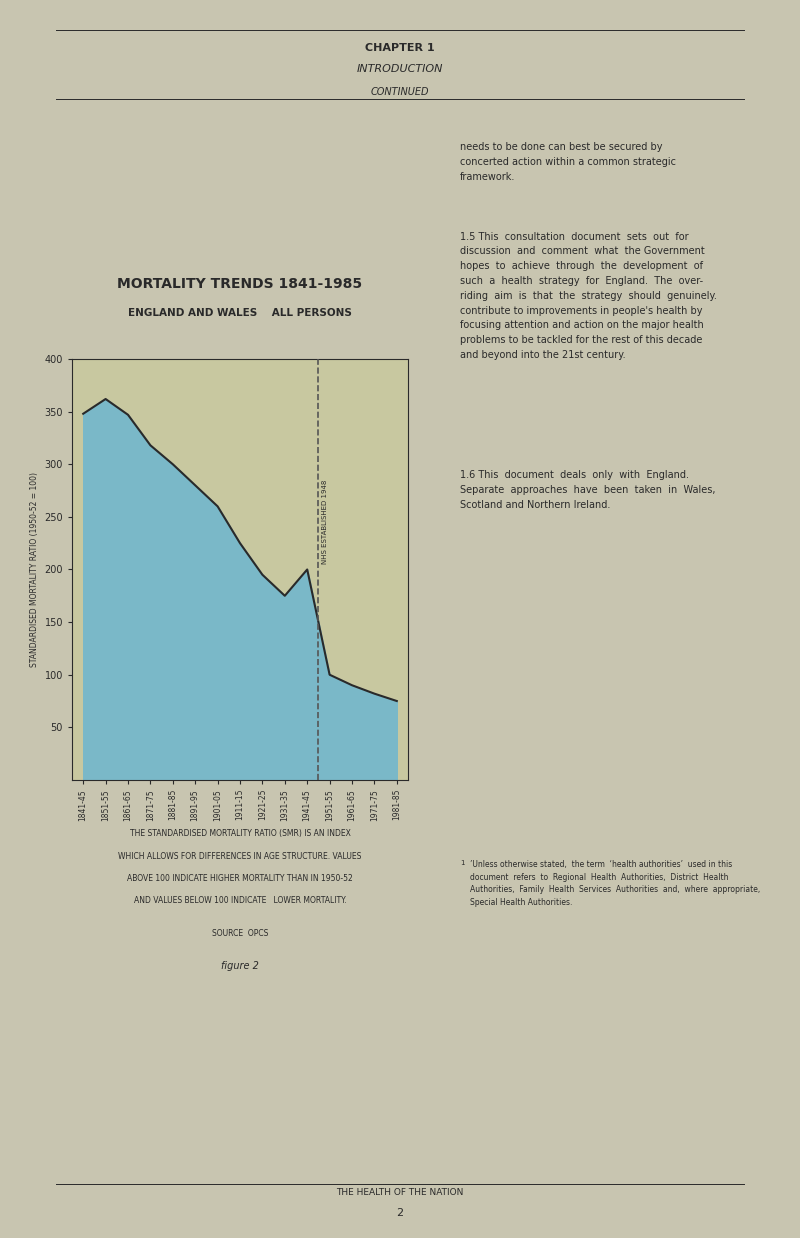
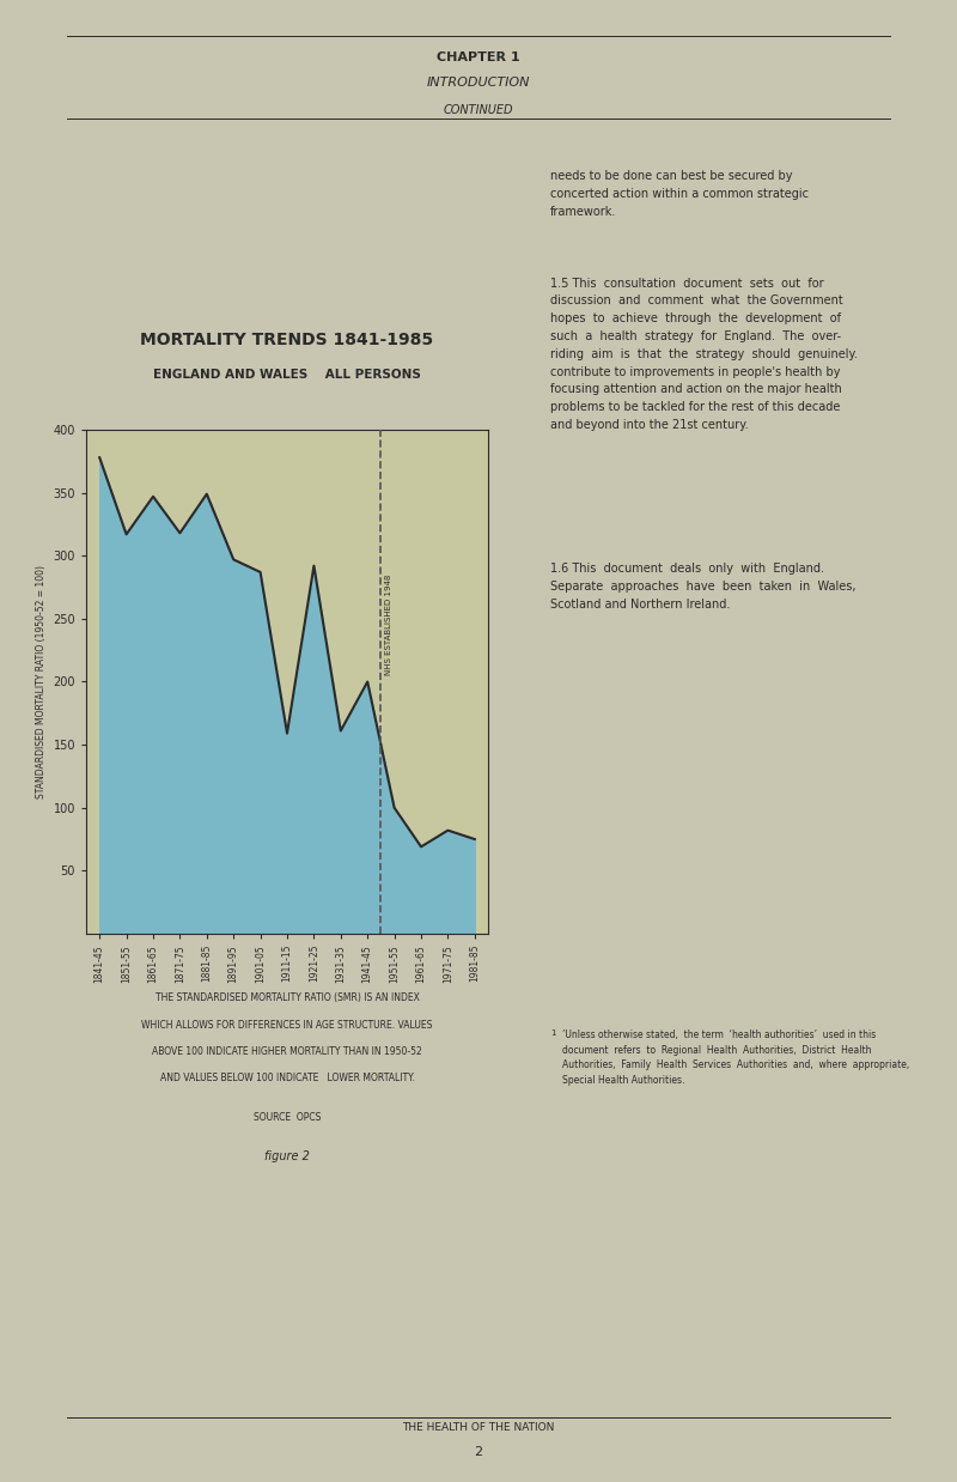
1841-45: 348 -> 378
1851-55: 362 -> 317
1881-85: 300 -> 349
1891-95: 280 -> 297
1901-05: 260 -> 287
1911-15: 225 -> 159
1921-25: 195 -> 292
1931-35: 175 -> 161
1961-65: 90 -> 69
